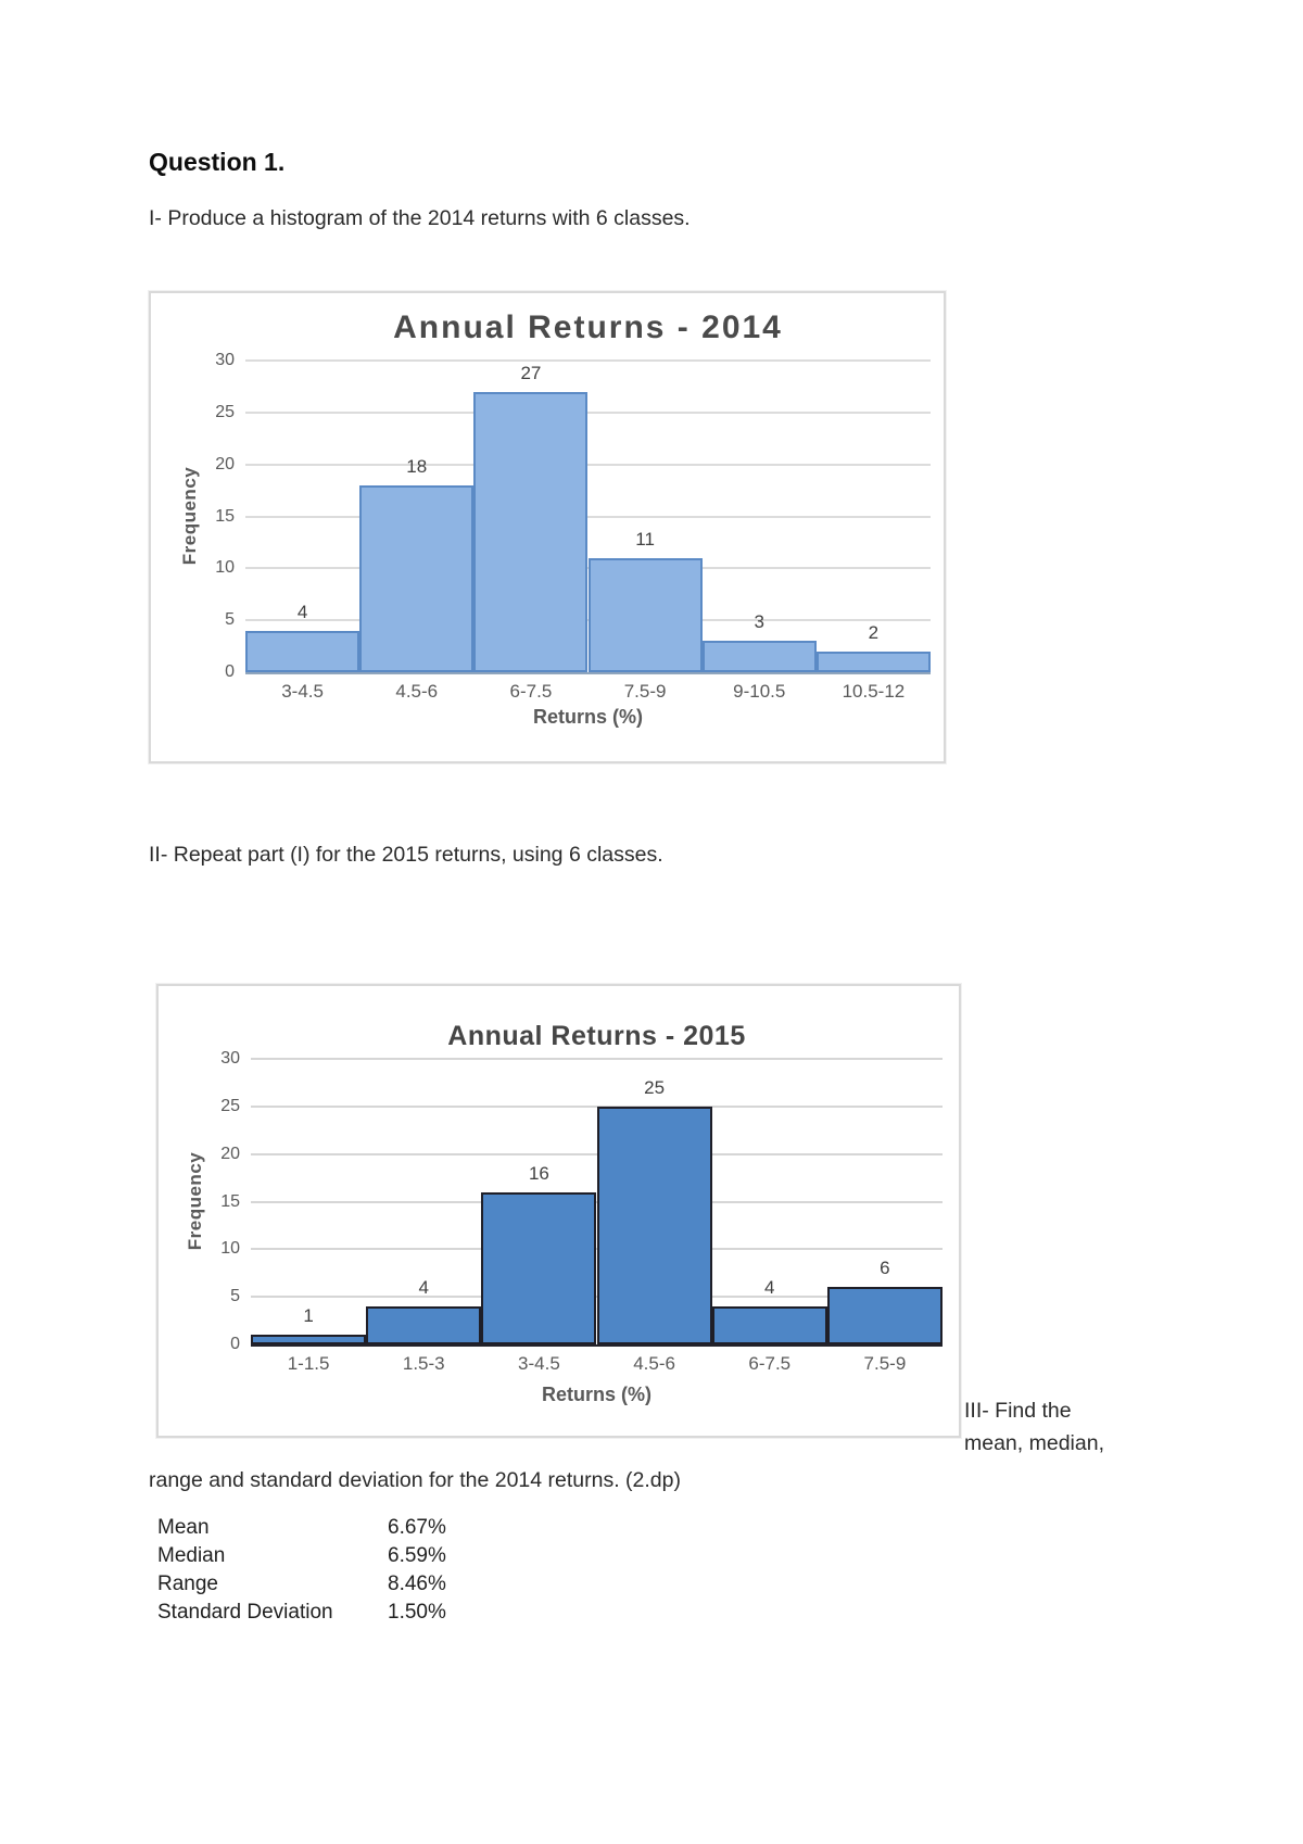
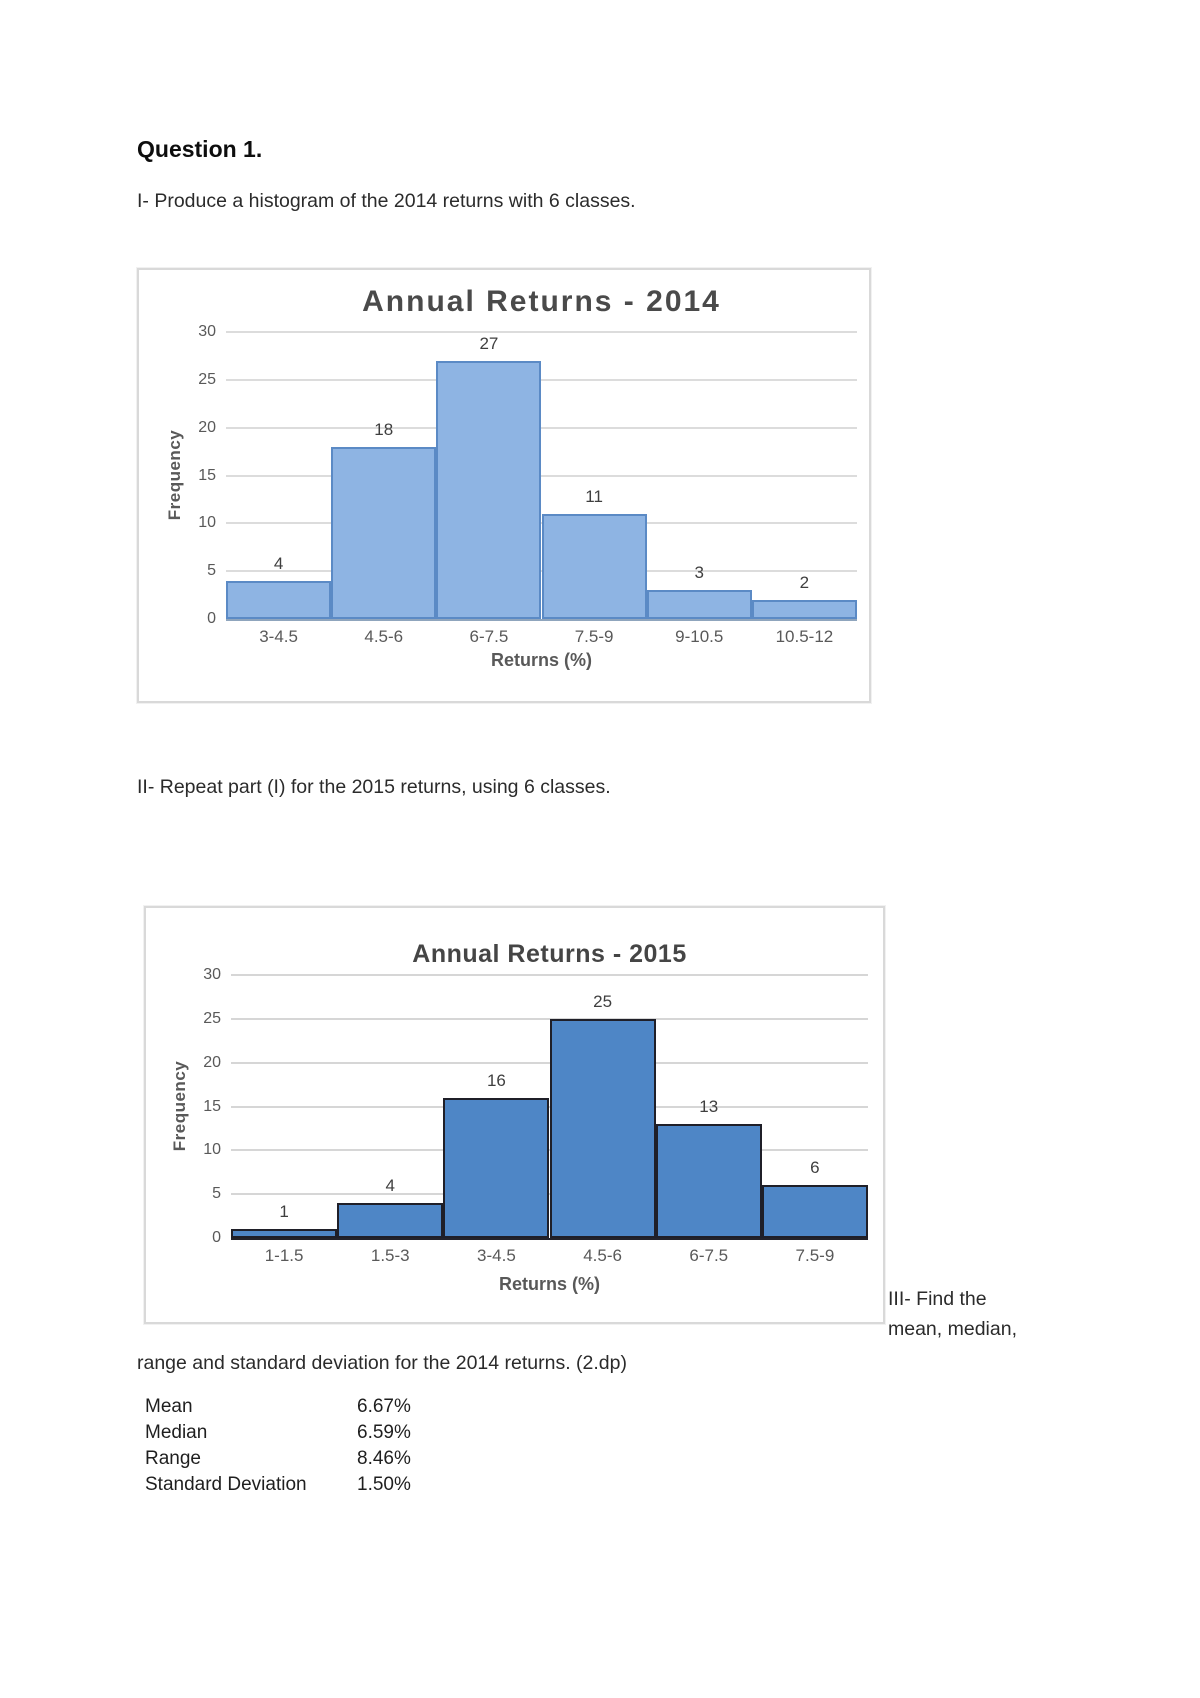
Annual Returns - 2015/6-7.5: 4 -> 13
